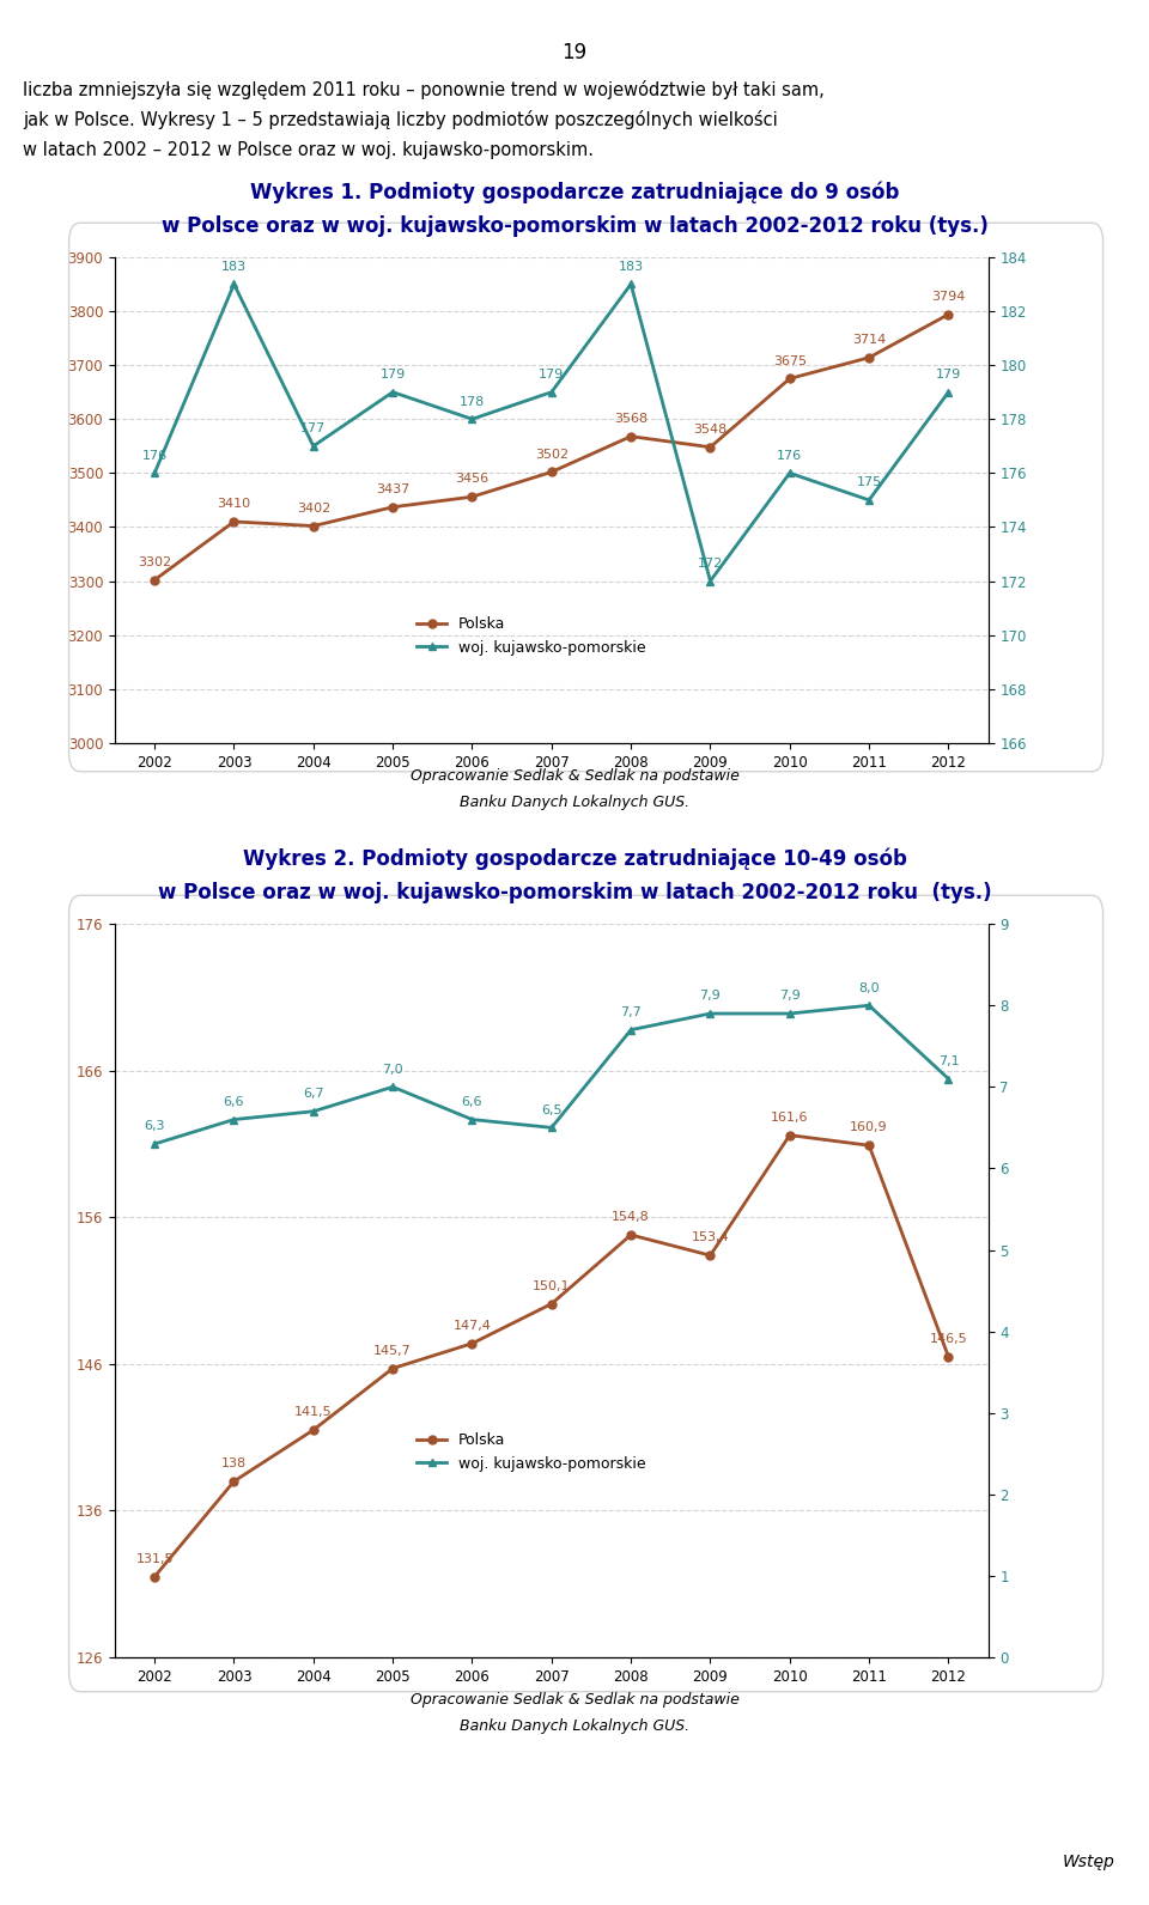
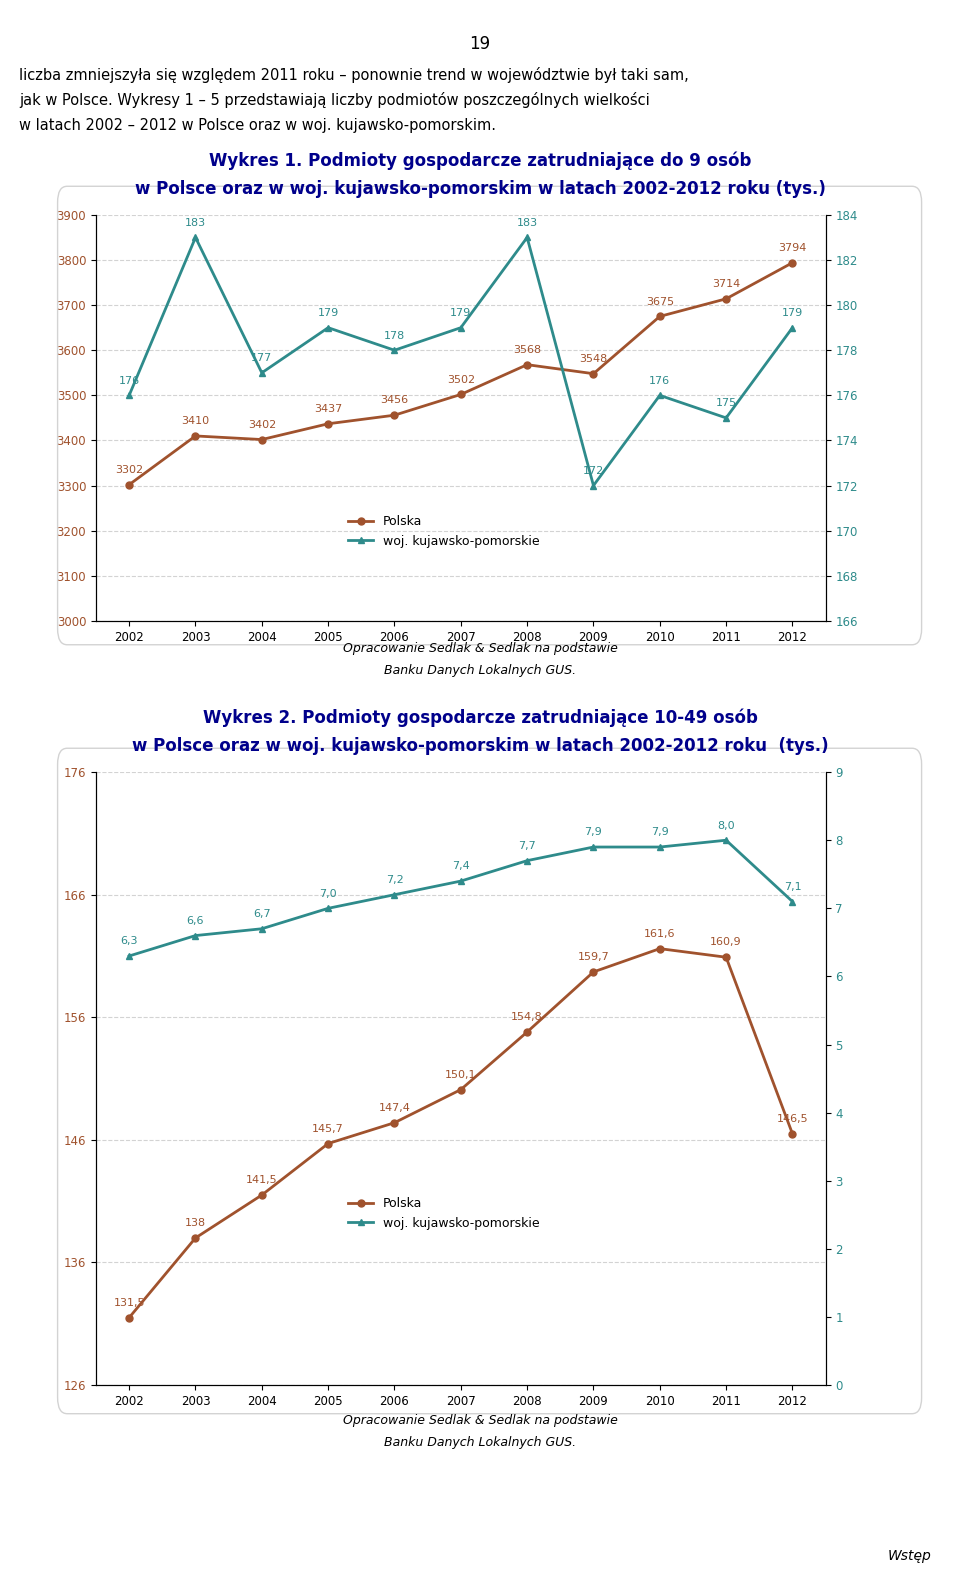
woj. kujawsko-pomorskie/2006: 6,6 -> 7,2
woj. kujawsko-pomorskie/2007: 6,5 -> 7,4
Polska/2009: 153,4 -> 159,7
